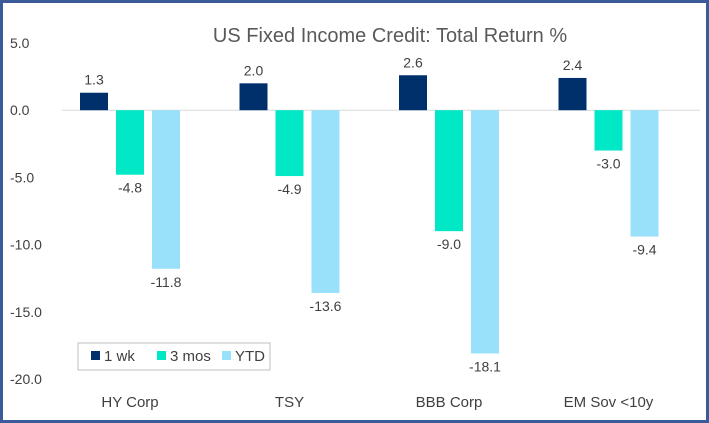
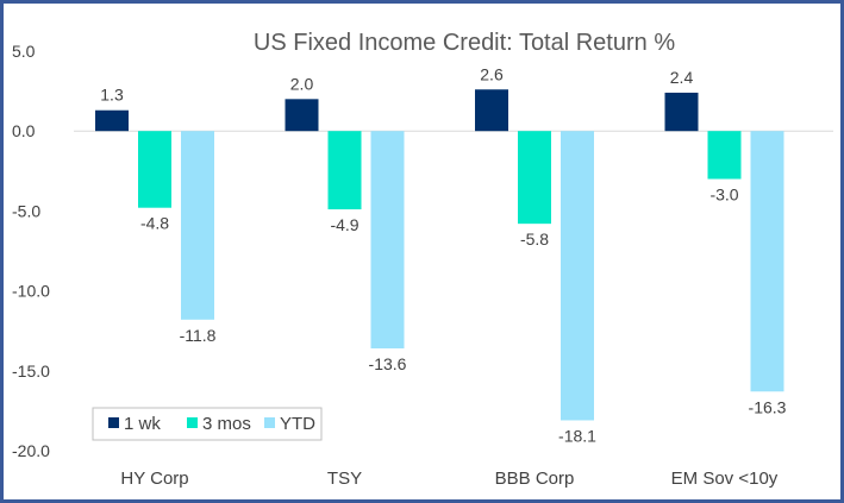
3 mos/BBB Corp: -9.0 -> -5.8
YTD/EM Sov <10y: -9.4 -> -16.3
